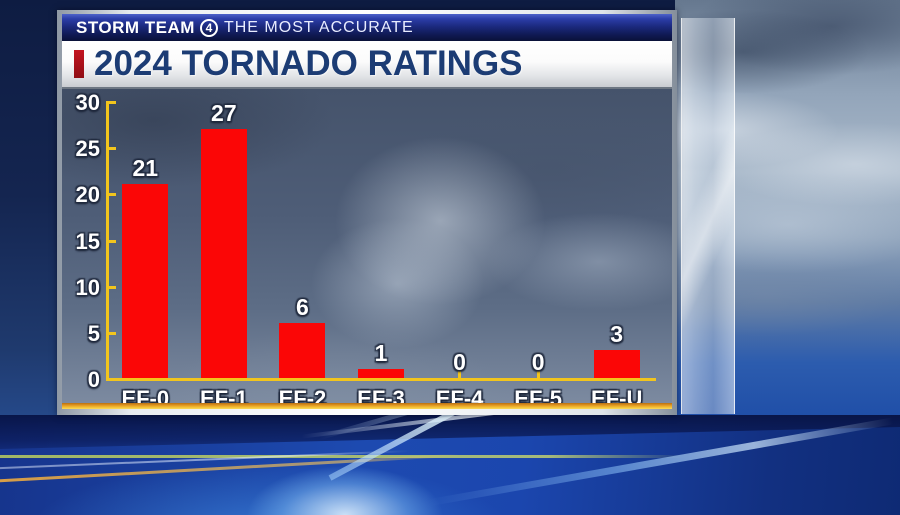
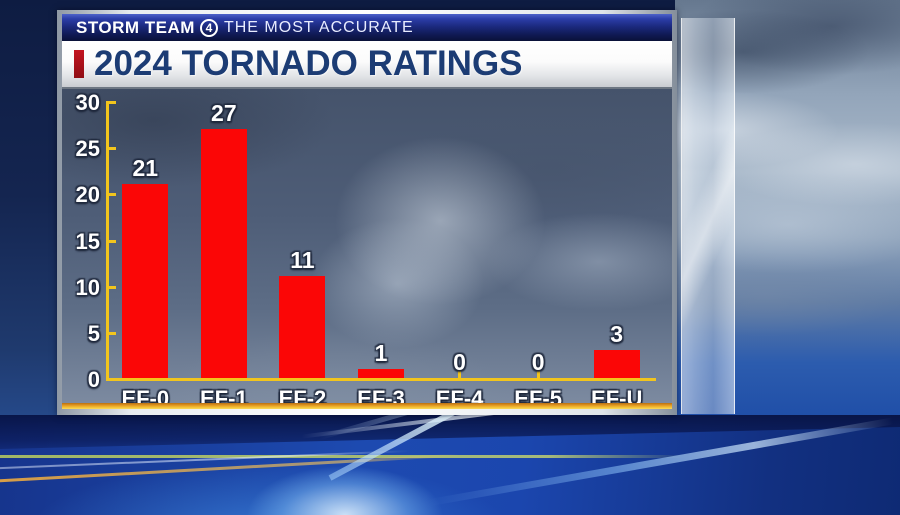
EF-2: 6 -> 11
